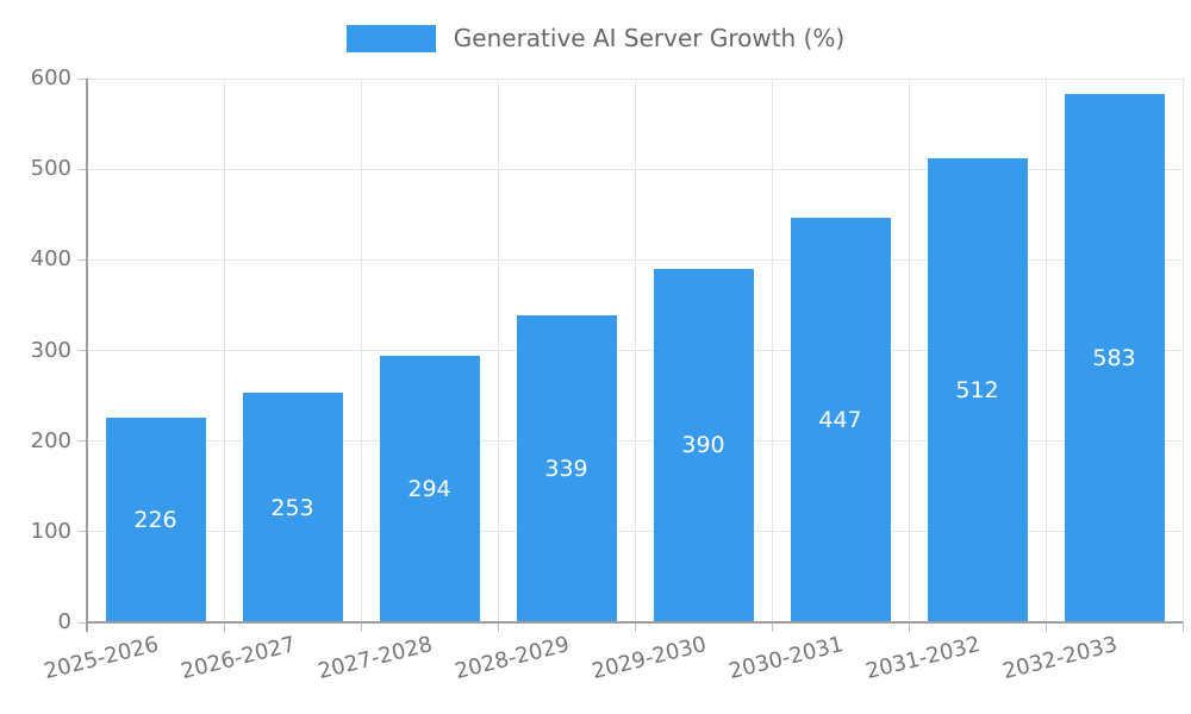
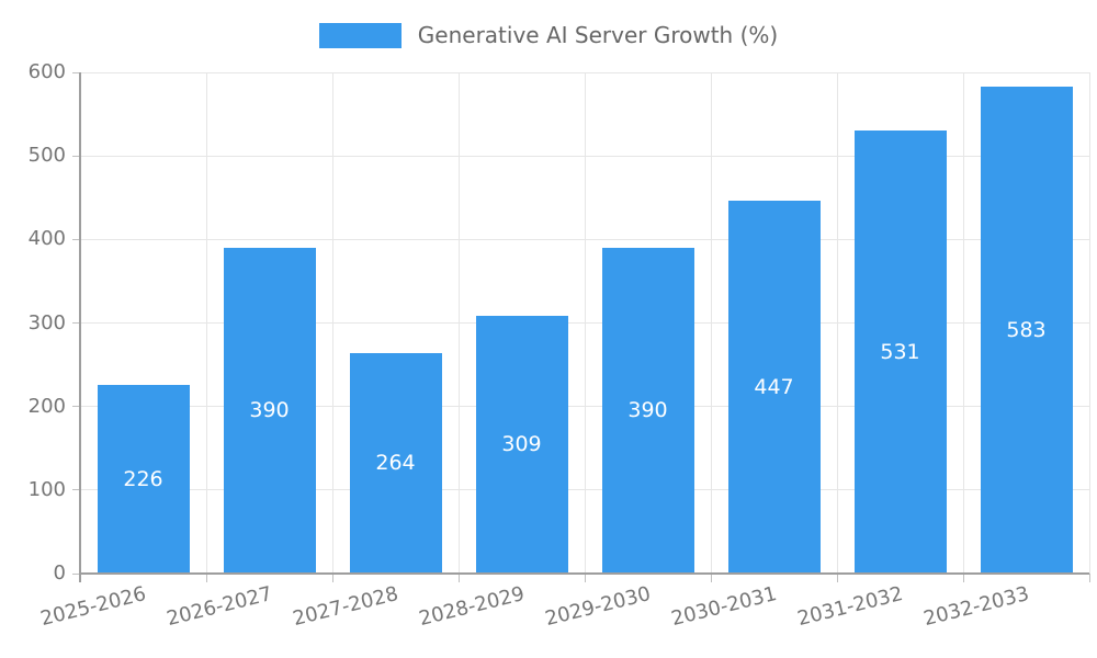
2026-2027: 253 -> 390
2027-2028: 294 -> 264
2028-2029: 339 -> 309
2031-2032: 512 -> 531
